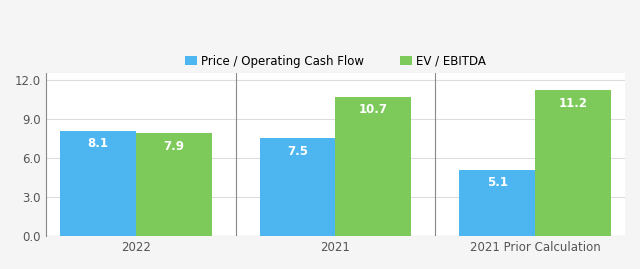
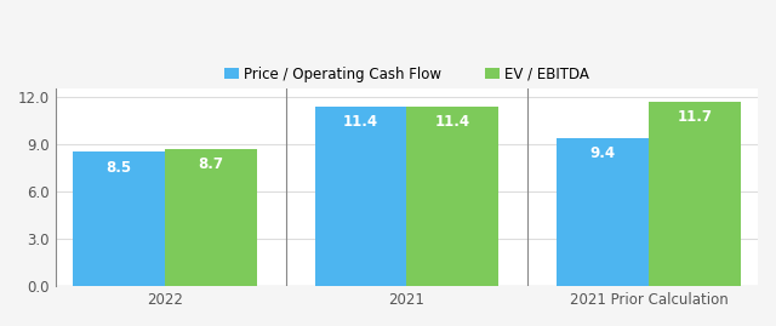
Price / Operating Cash Flow/2022: 8.1 -> 8.5
EV / EBITDA/2022: 7.9 -> 8.7
Price / Operating Cash Flow/2021: 7.5 -> 11.4
EV / EBITDA/2021: 10.7 -> 11.4
Price / Operating Cash Flow/2021 Prior Calculation: 5.1 -> 9.4
EV / EBITDA/2021 Prior Calculation: 11.2 -> 11.7
